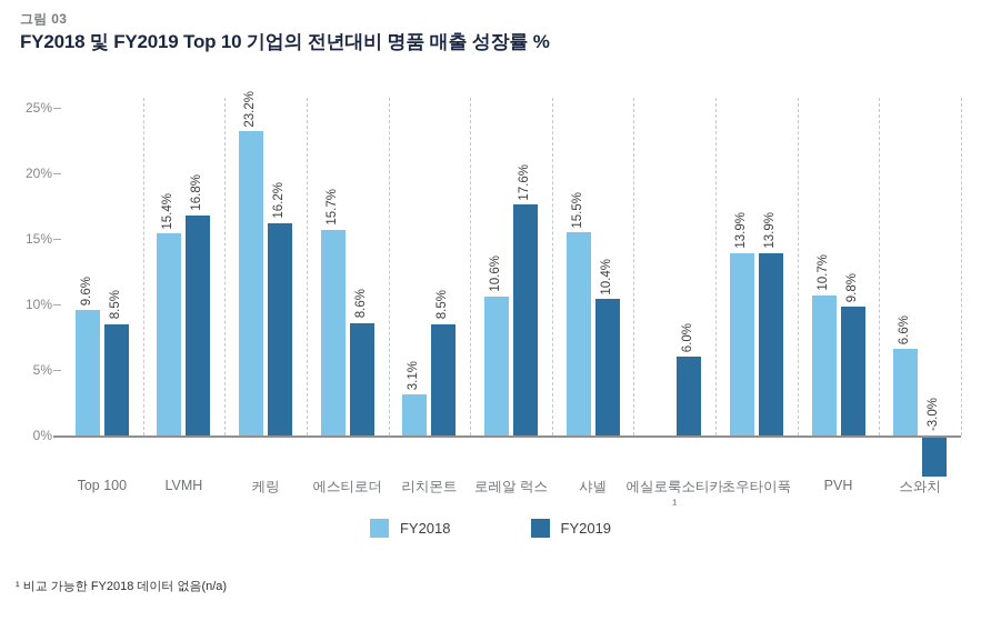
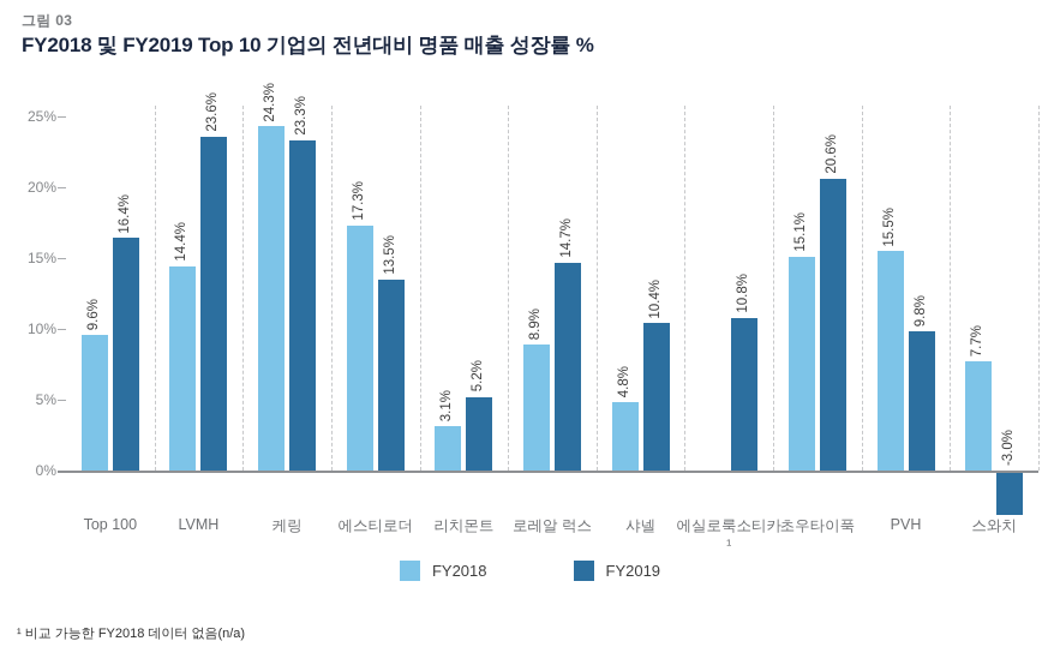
FY2019/Top 100: 8.5% -> 16.4%
FY2018/LVMH: 15.4% -> 14.4%
FY2019/LVMH: 16.8% -> 23.6%
FY2018/케링: 23.2% -> 24.3%
FY2019/케링: 16.2% -> 23.3%
FY2018/에스티로더: 15.7% -> 17.3%
FY2019/에스티로더: 8.6% -> 13.5%
FY2019/리치몬트: 8.5% -> 5.2%
FY2018/로레알 럭스: 10.6% -> 8.9%
FY2019/로레알 럭스: 17.6% -> 14.7%
FY2018/샤넬: 15.5% -> 4.8%
FY2019/에실로룩소티카¹: 6.0% -> 10.8%
FY2018/초우타이푹: 13.9% -> 15.1%
FY2019/초우타이푹: 13.9% -> 20.6%
FY2018/PVH: 10.7% -> 15.5%
FY2018/스와치: 6.6% -> 7.7%
